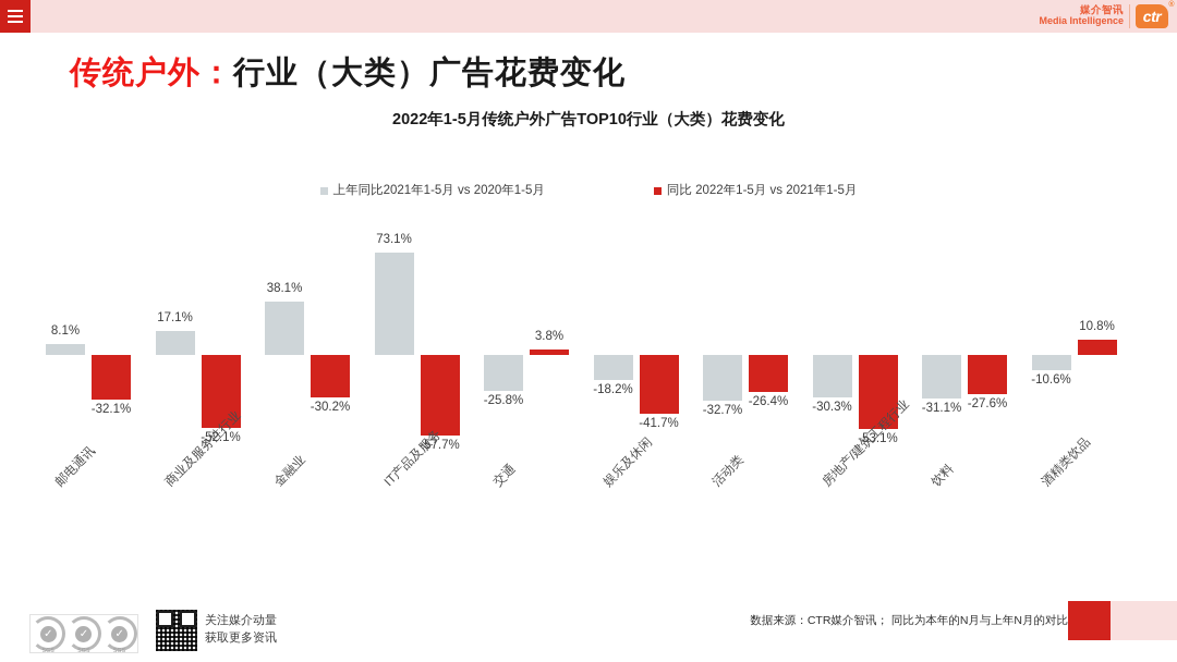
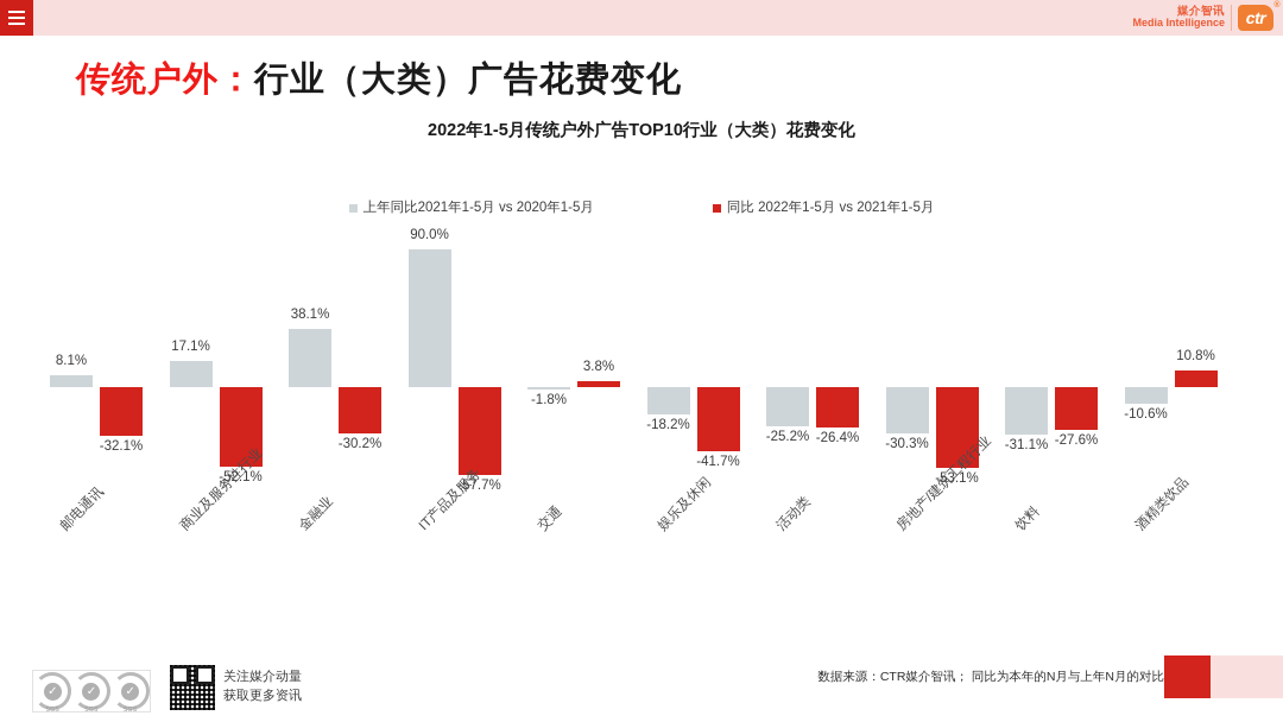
上年同比2021年1-5月 vs 2020年1-5月/IT产品及服务: 73.1% -> 90.0%
上年同比2021年1-5月 vs 2020年1-5月/交通: -25.8% -> -1.8%
上年同比2021年1-5月 vs 2020年1-5月/活动类: -32.7% -> -25.2%
